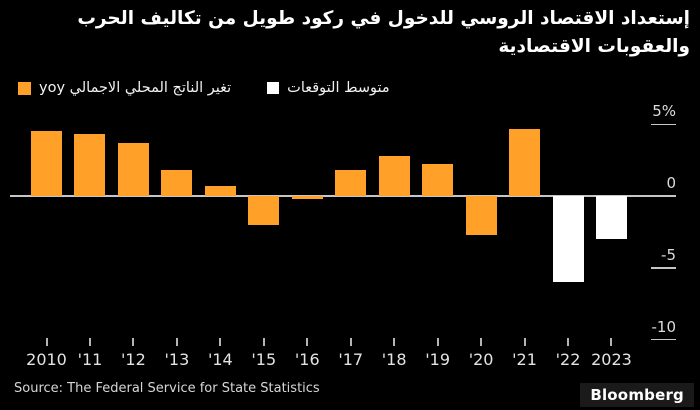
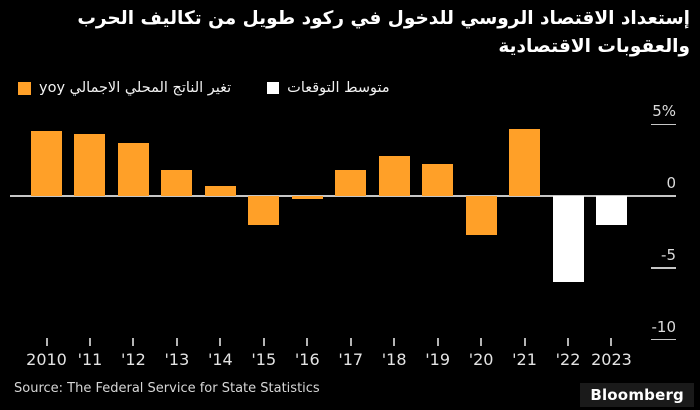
متوسط التوقعات/2023: -3% -> -2%
